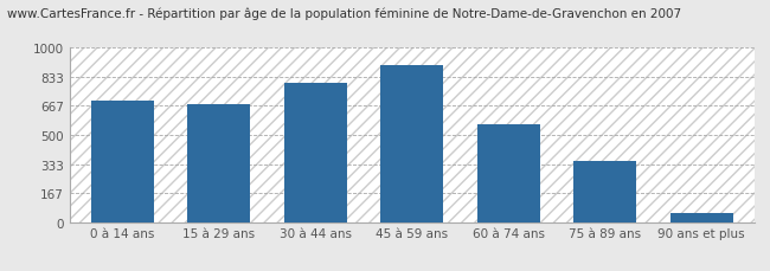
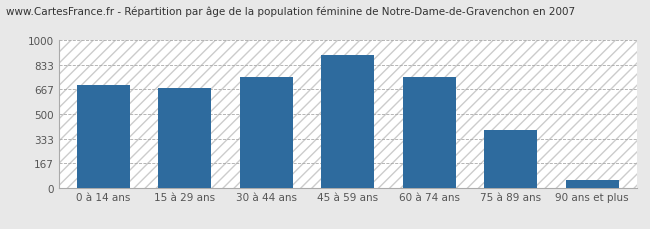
30 à 44 ans: 800 -> 750
60 à 74 ans: 560 -> 750
75 à 89 ans: 350 -> 390
